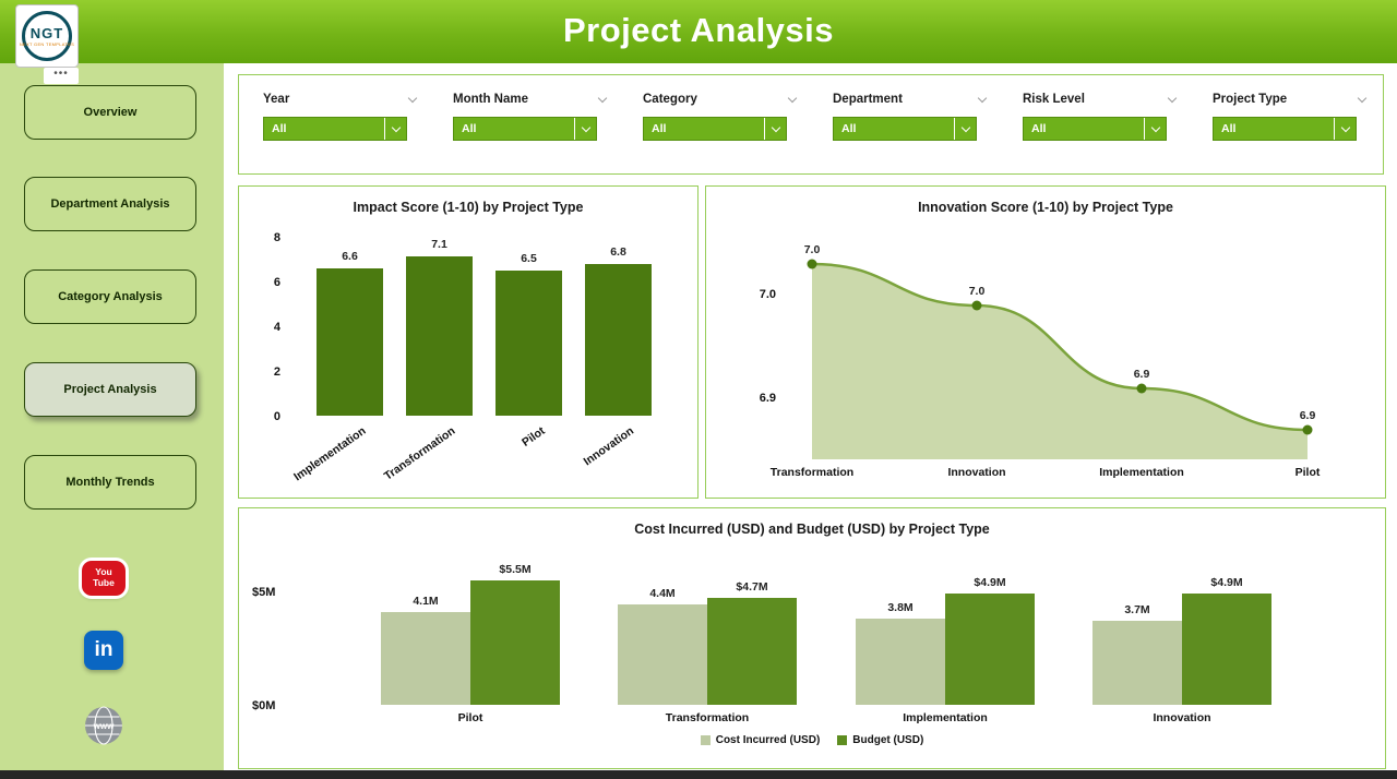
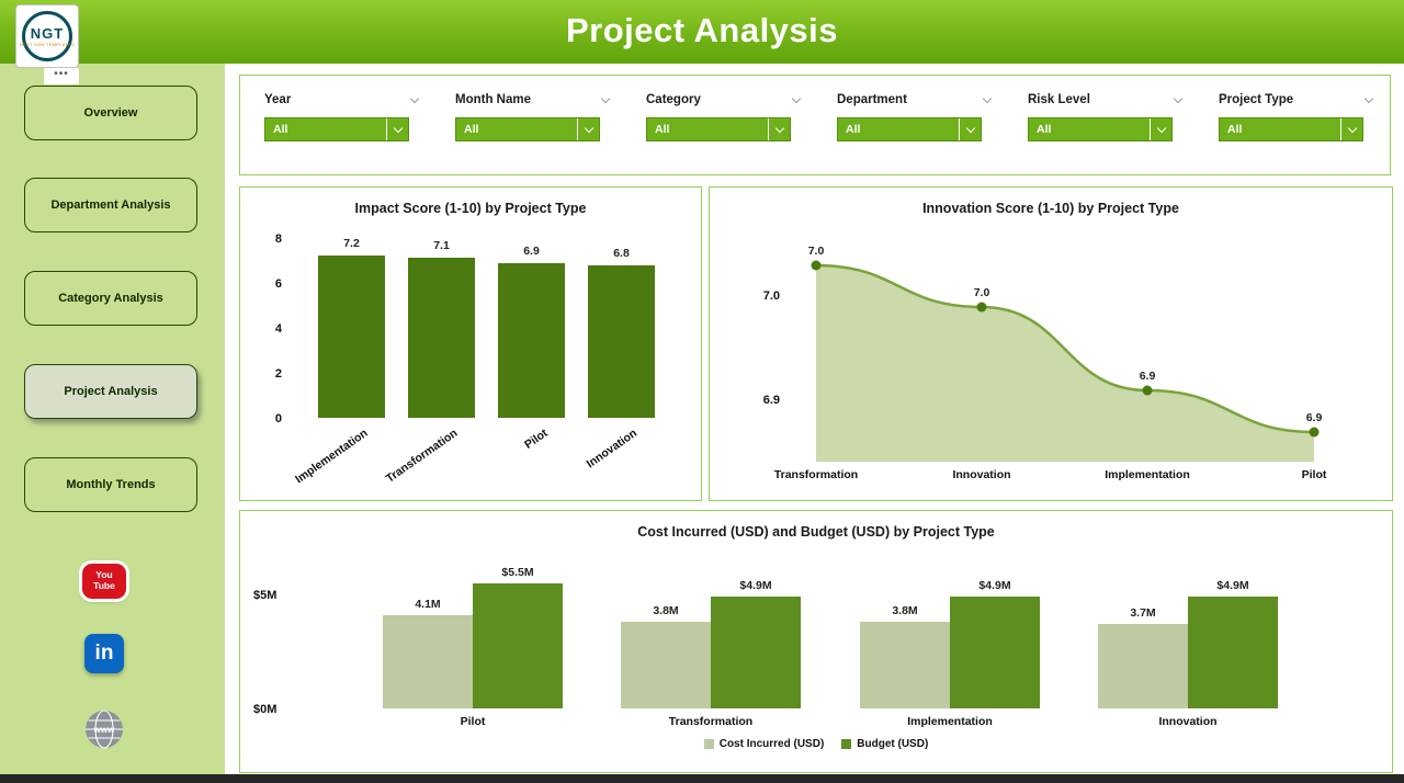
Impact Score (1-10) by Project Type/Implementation: 6.6 -> 7.2
Impact Score (1-10) by Project Type/Pilot: 6.5 -> 6.9
Cost Incurred (USD) and Budget (USD) by Project Type/Cost Incurred (USD)/Transformation: 4.4M -> 3.8M
Cost Incurred (USD) and Budget (USD) by Project Type/Budget (USD)/Transformation: $4.7M -> $4.9M
